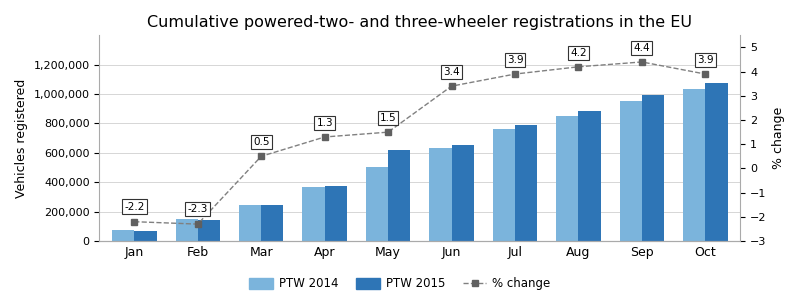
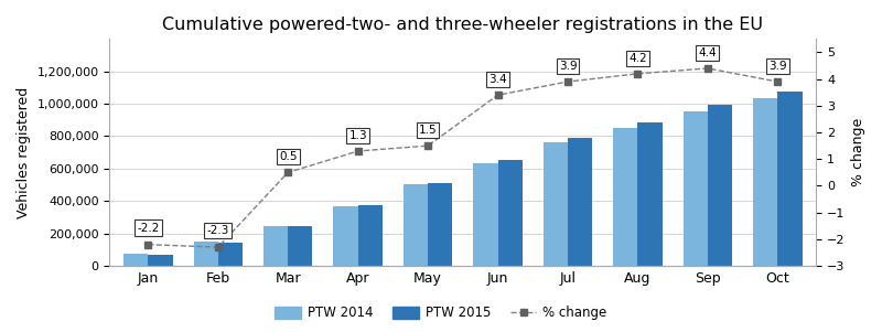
PTW 2015/May: 620,000 -> 510,000
